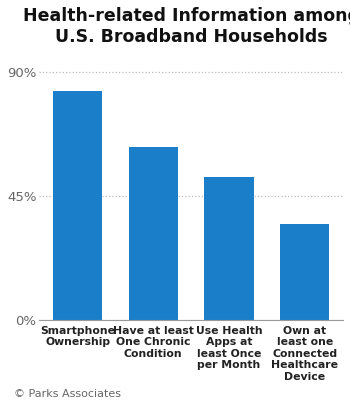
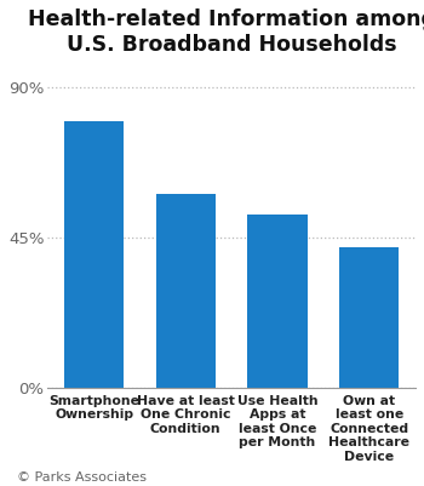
Smartphone Ownership: 83% -> 80%
Have at least One Chronic Condition: 63% -> 58%
Own at least one Connected Healthcare Device: 35% -> 42%
